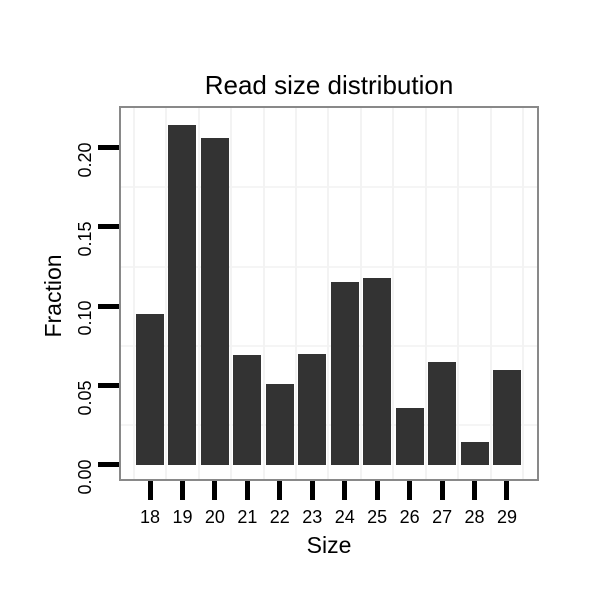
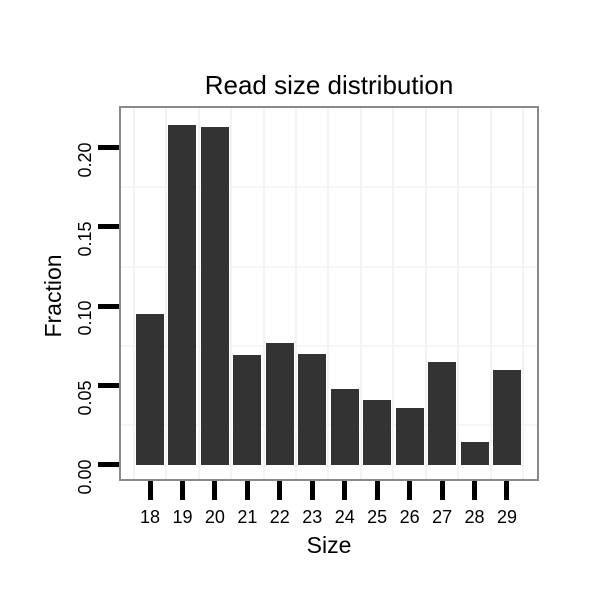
20: 0.206 -> 0.213
22: 0.051 -> 0.077
24: 0.115 -> 0.048
25: 0.118 -> 0.041
